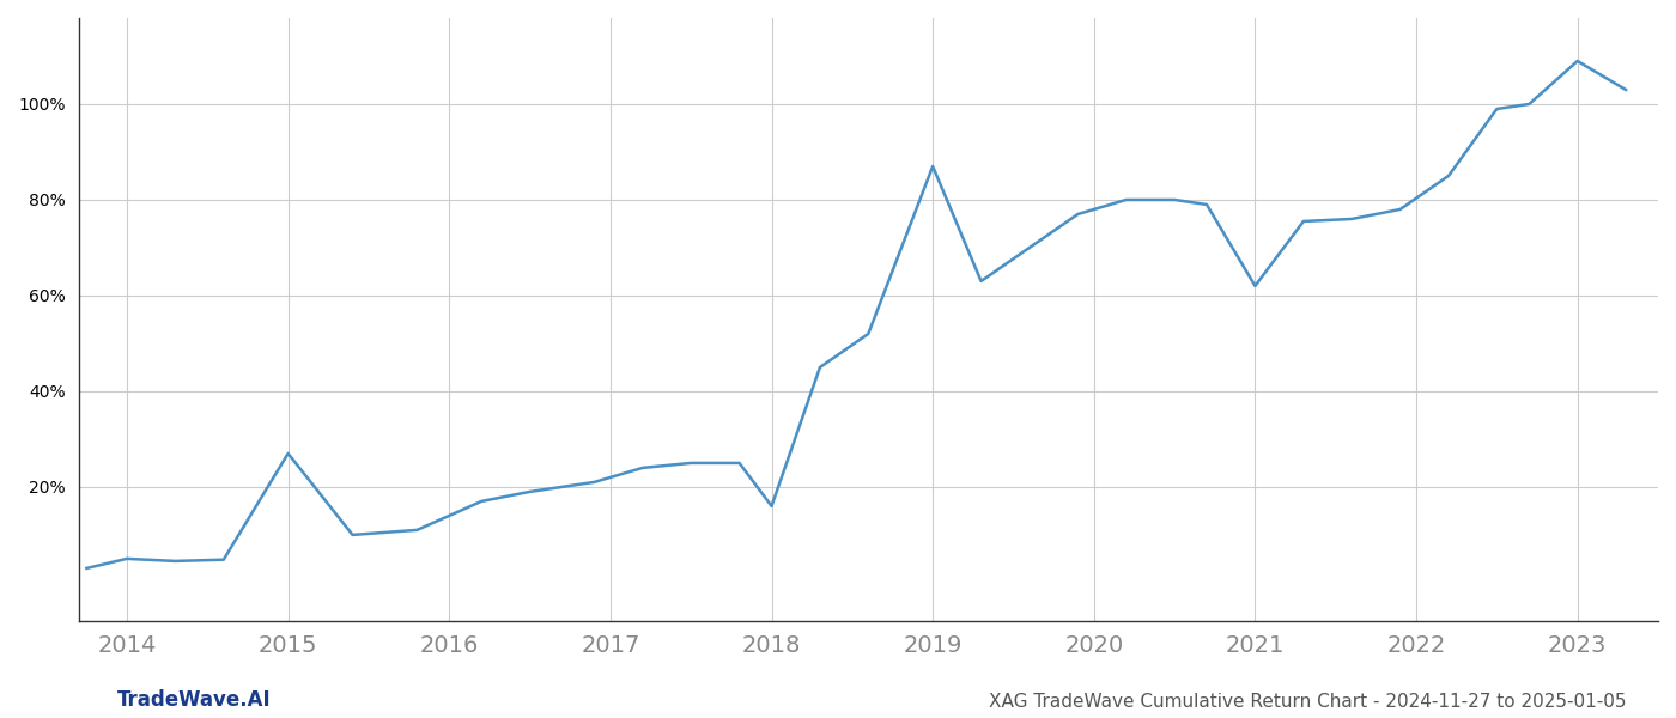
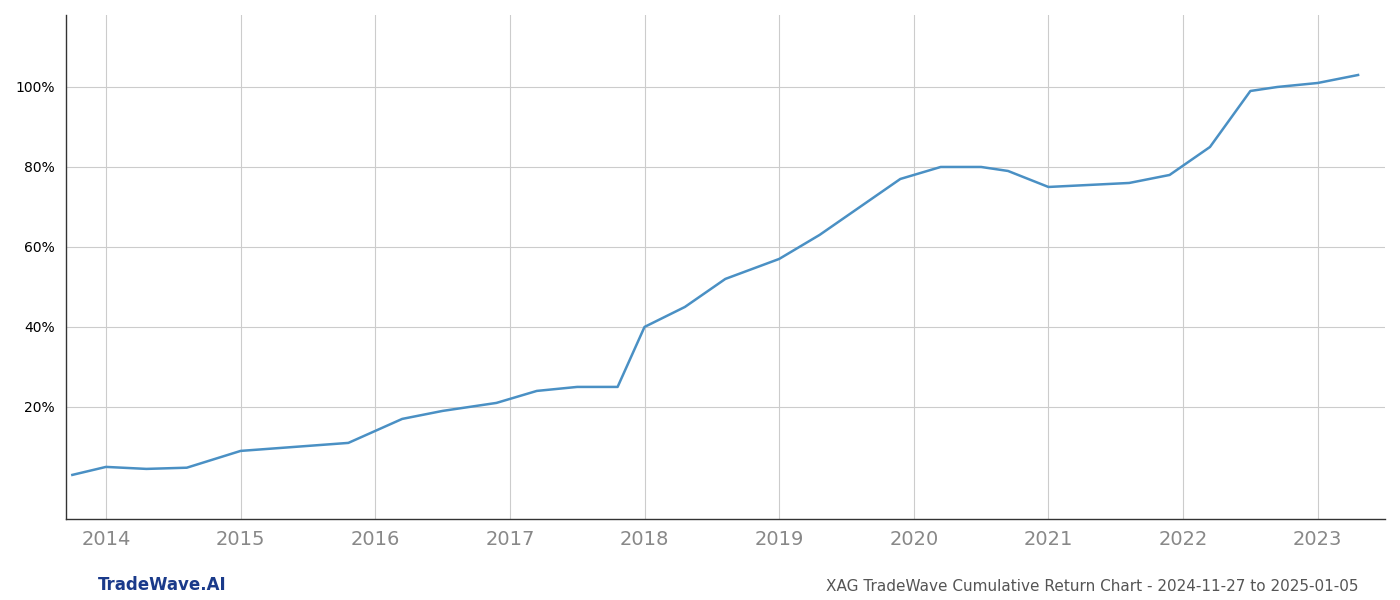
2015: 27.0% -> 9.0%
2018: 16.0% -> 40.0%
2019: 87.0% -> 57.0%
2021: 62.0% -> 75.0%
2023: 109.0% -> 101.0%
